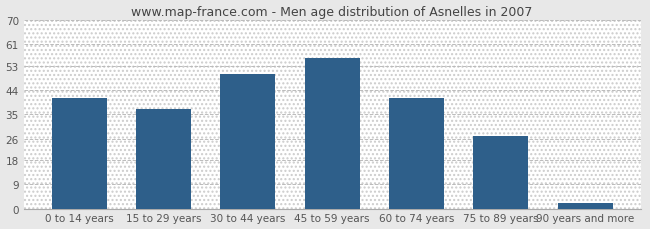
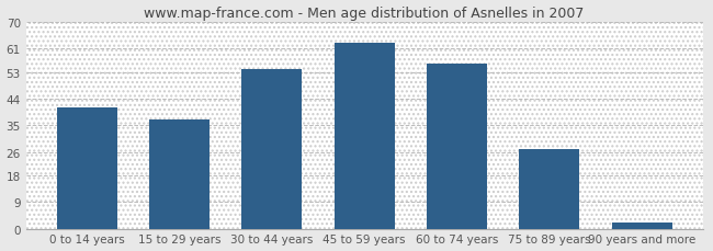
30 to 44 years: 50 -> 54
45 to 59 years: 56 -> 63
60 to 74 years: 41 -> 56
